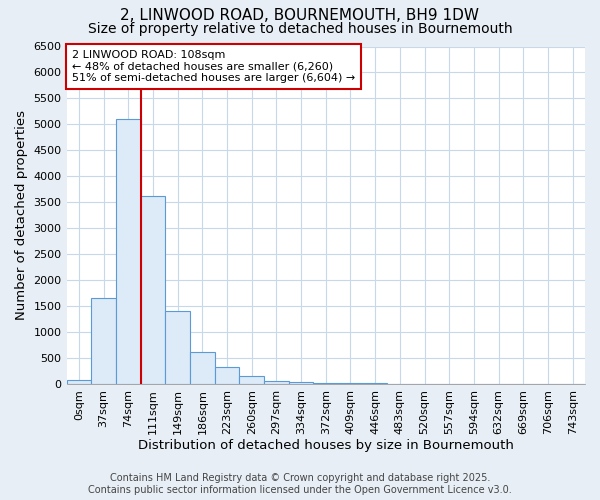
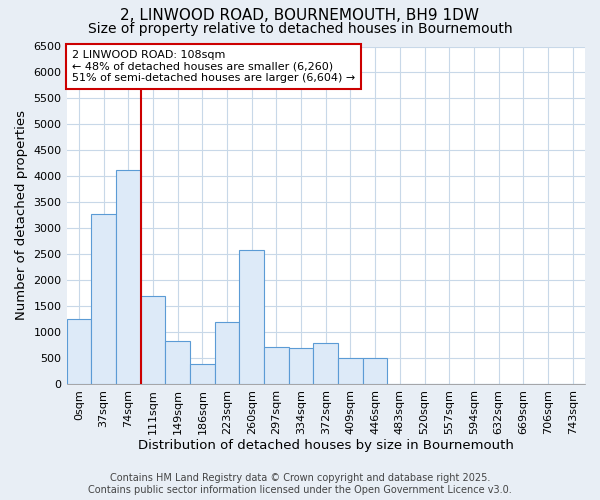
0sqm: 70 -> 1260
37sqm: 1650 -> 3280
74sqm: 5100 -> 4120
111sqm: 3620 -> 1700
149sqm: 1400 -> 820
186sqm: 610 -> 380
223sqm: 320 -> 1200
260sqm: 160 -> 2580
297sqm: 60 -> 720
334sqm: 30 -> 700
372sqm: 20 -> 780
409sqm: 10 -> 500
446sqm: 10 -> 500
